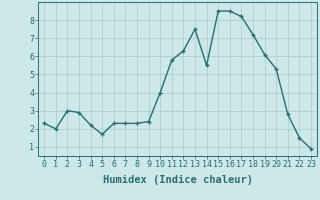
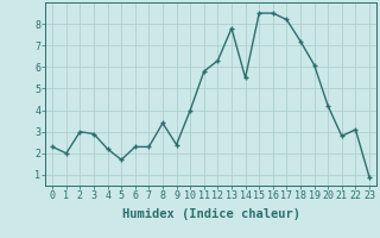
8: 2.3 -> 3.4
13: 7.5 -> 7.8
20: 5.3 -> 4.2
22: 1.5 -> 3.1
